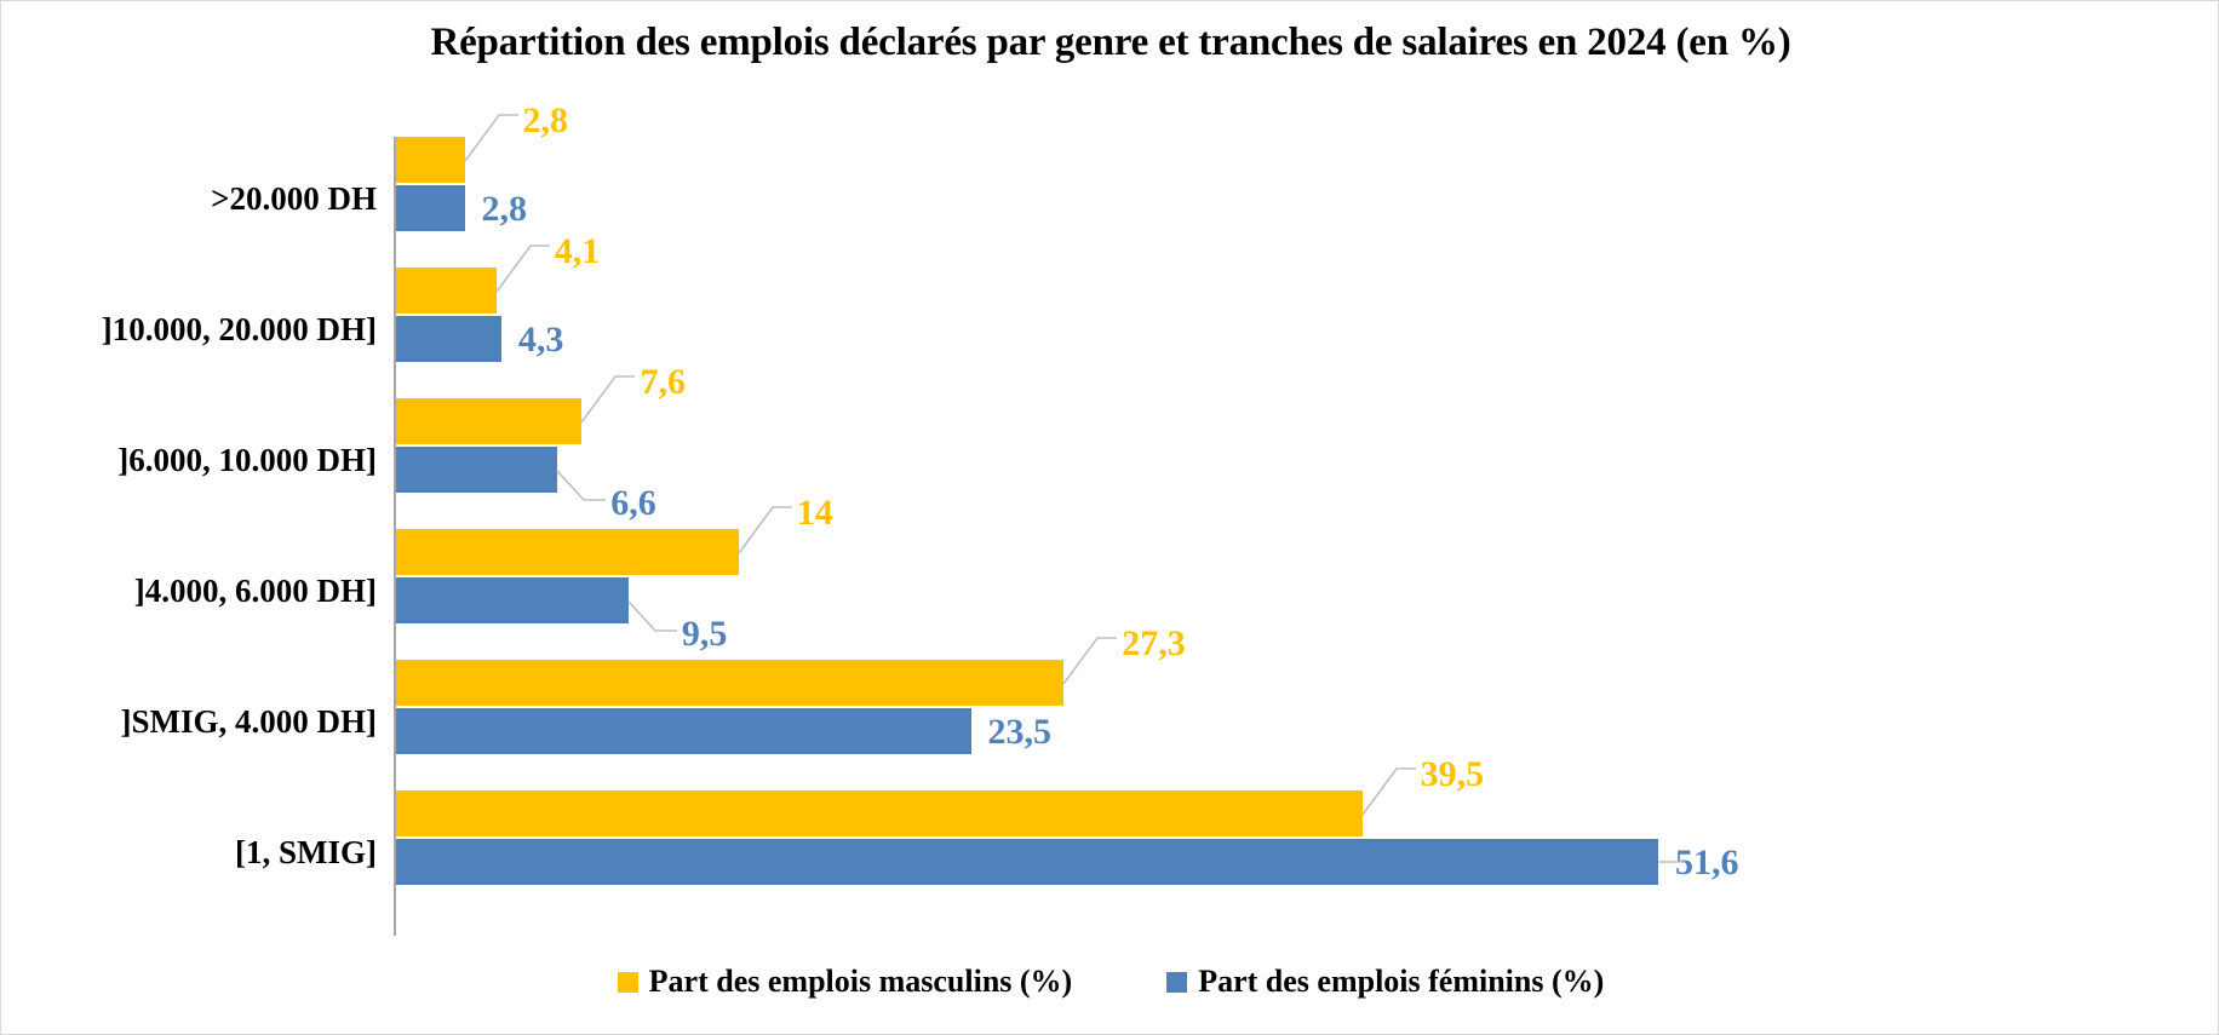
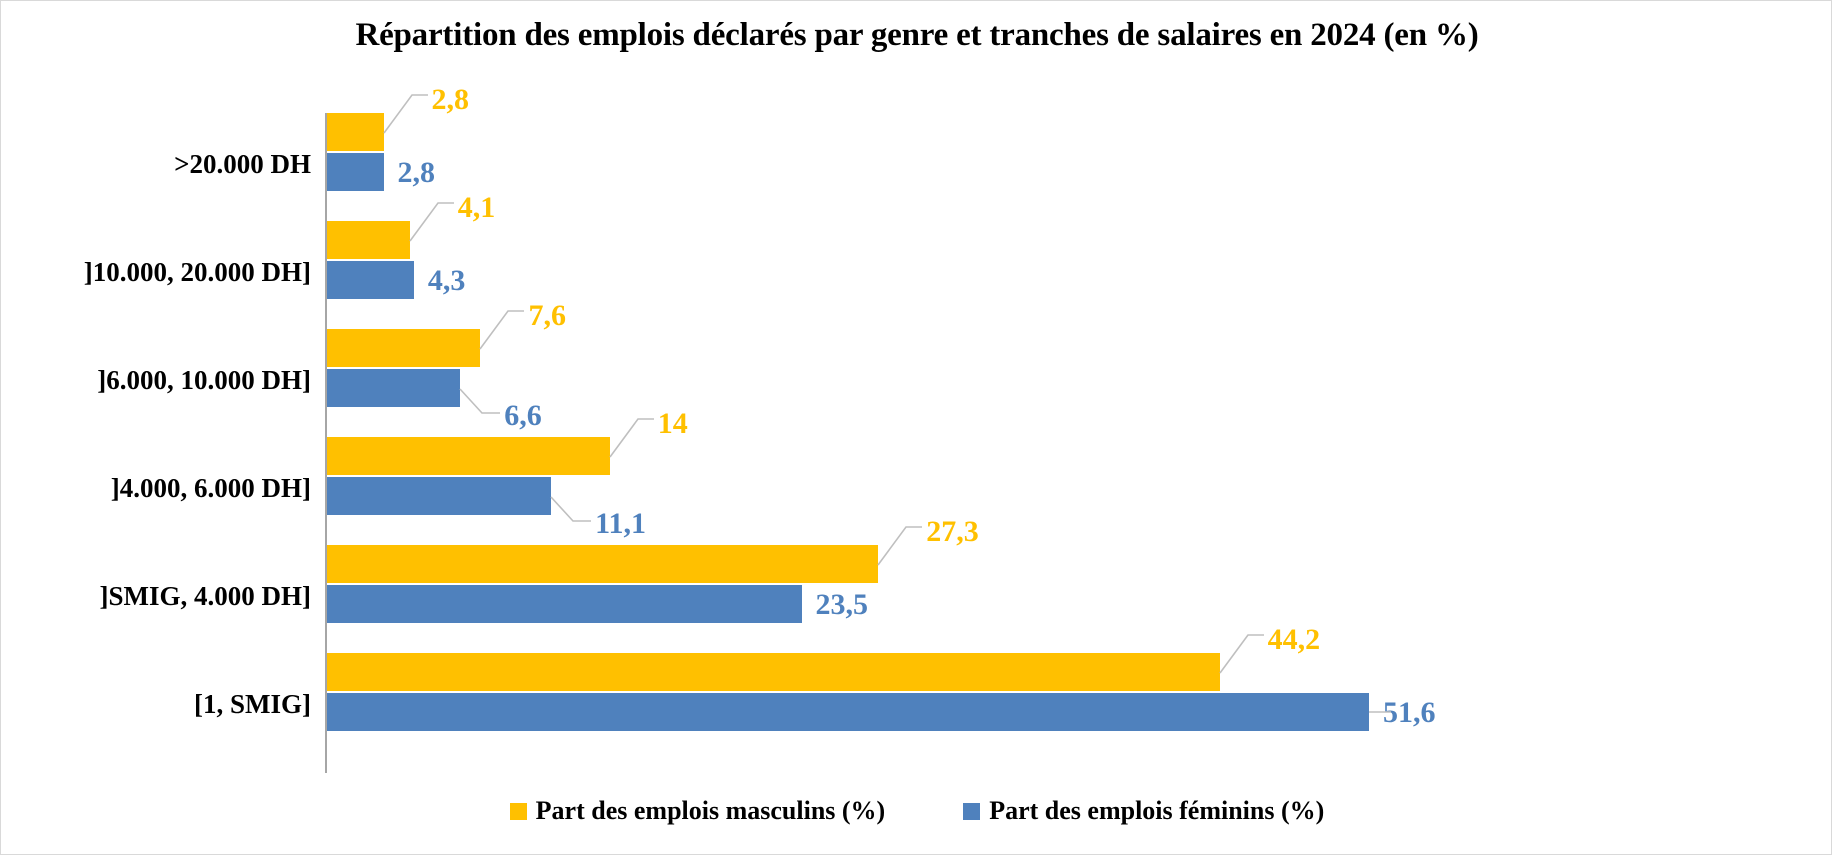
Part des emplois féminins (%)/]4.000, 6.000 DH]: 9,5 -> 11,1
Part des emplois masculins (%)/[1, SMIG]: 39,5 -> 44,2
